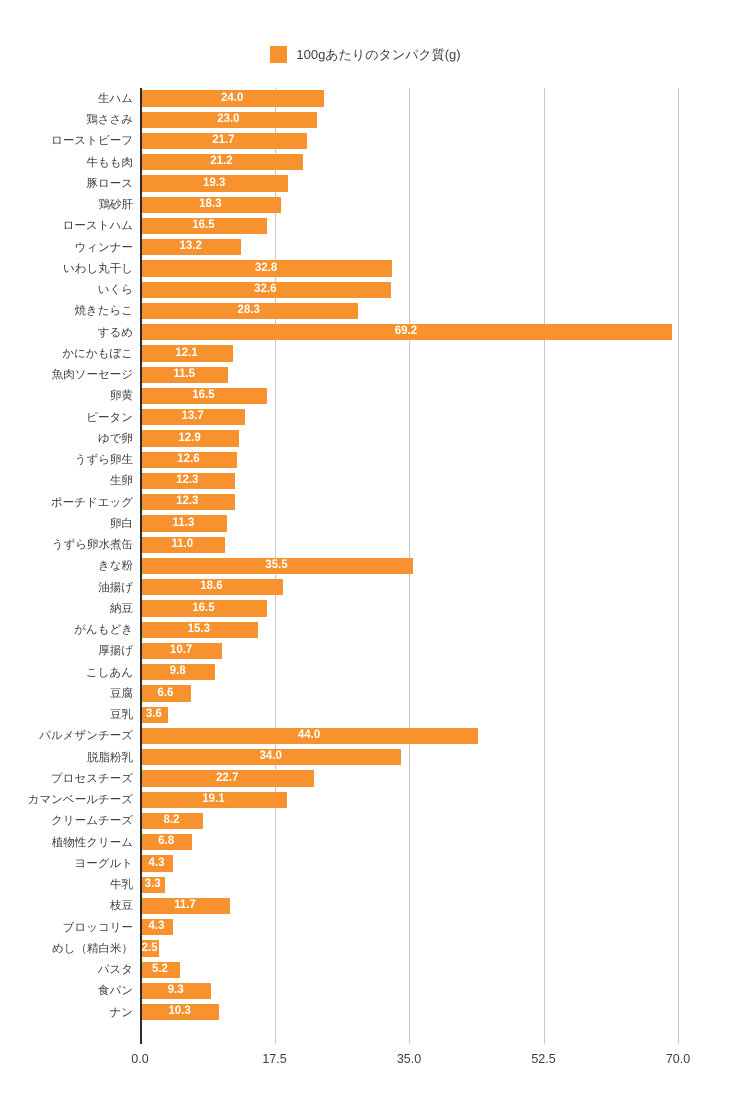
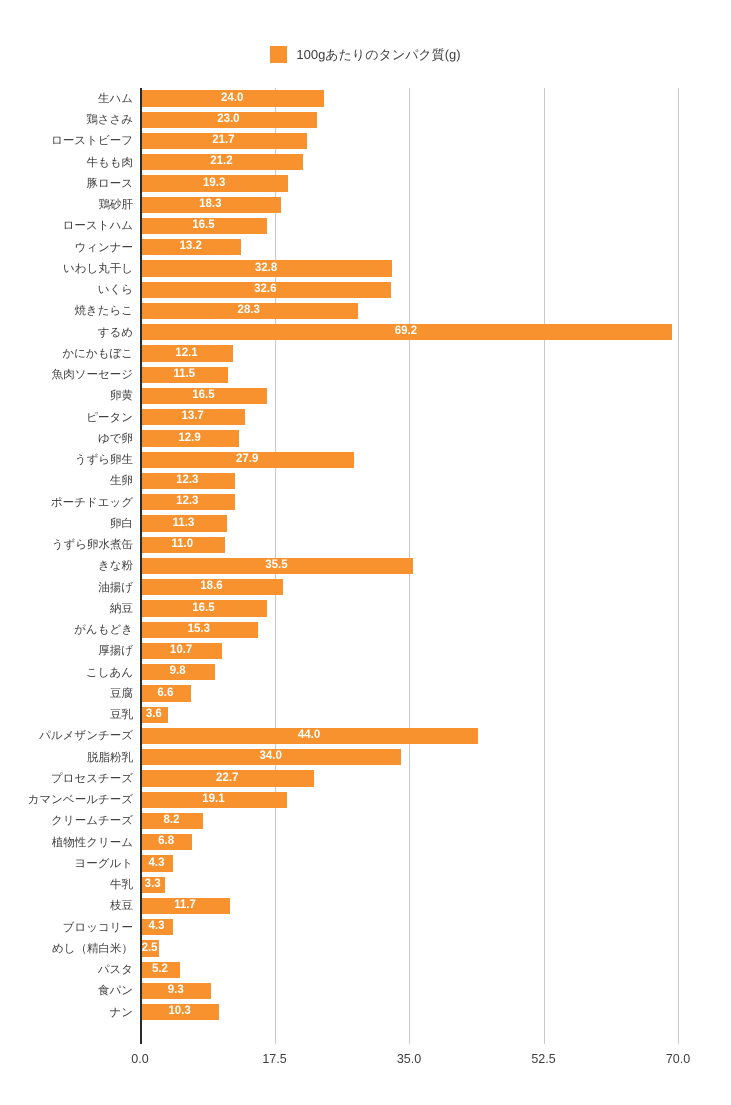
うずら卵生: 12.6 -> 27.9
